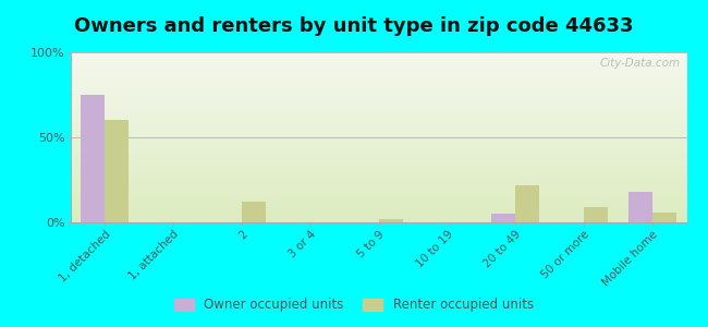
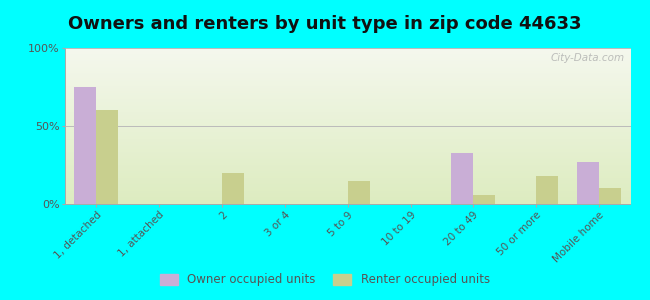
Renter occupied units/2: 12% -> 20%
Renter occupied units/5 to 9: 2% -> 15%
Owner occupied units/20 to 49: 5% -> 33%
Renter occupied units/20 to 49: 22% -> 6%
Renter occupied units/50 or more: 9% -> 18%
Owner occupied units/Mobile home: 18% -> 27%
Renter occupied units/Mobile home: 6% -> 10%
